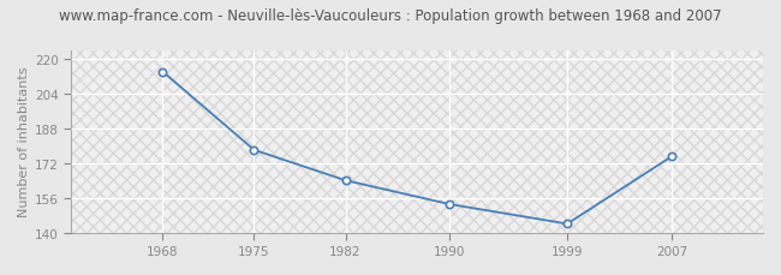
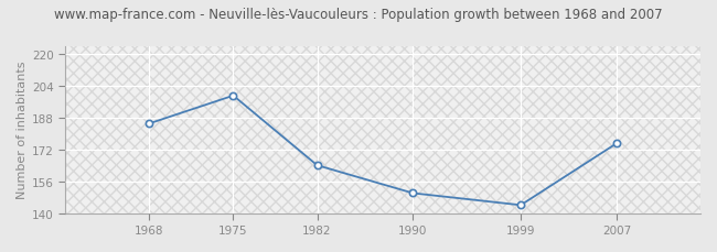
1968: 214 -> 185
1975: 178 -> 199
1990: 153 -> 150
